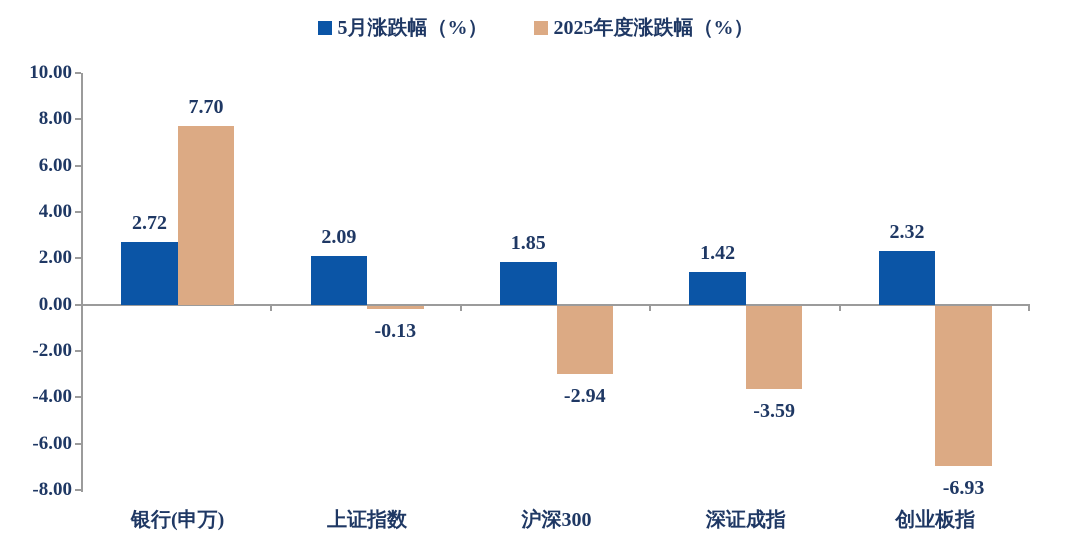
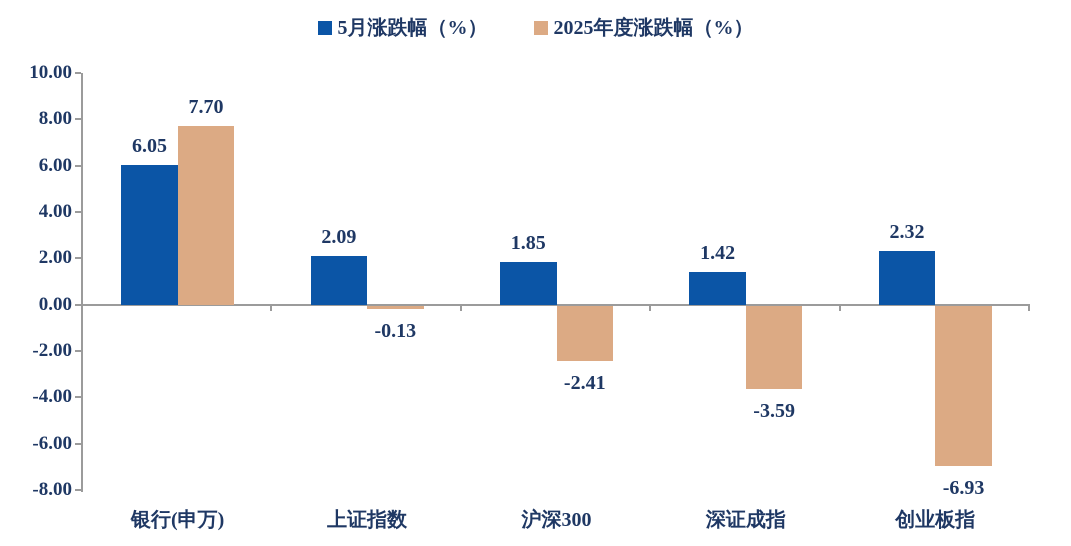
5月涨跌幅（%）/银行(申万): 2.72 -> 6.05
2025年度涨跌幅（%）/沪深300: -2.94 -> -2.41
